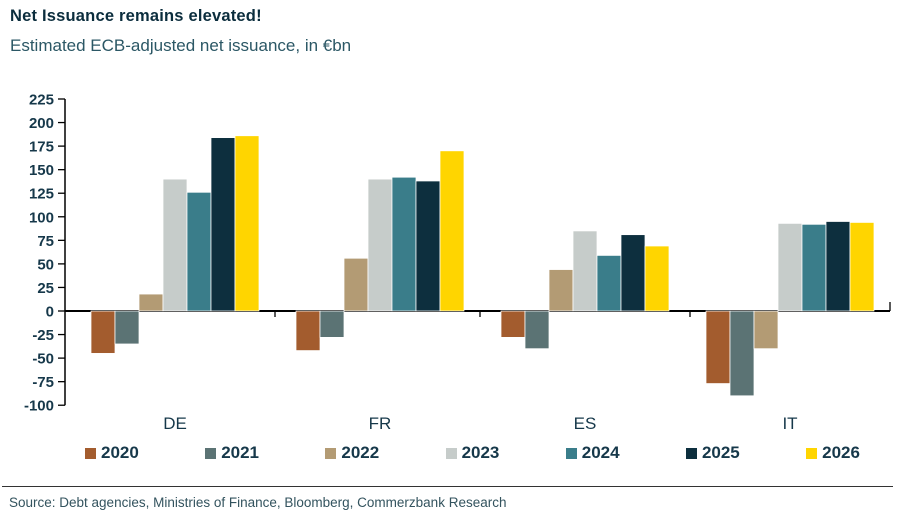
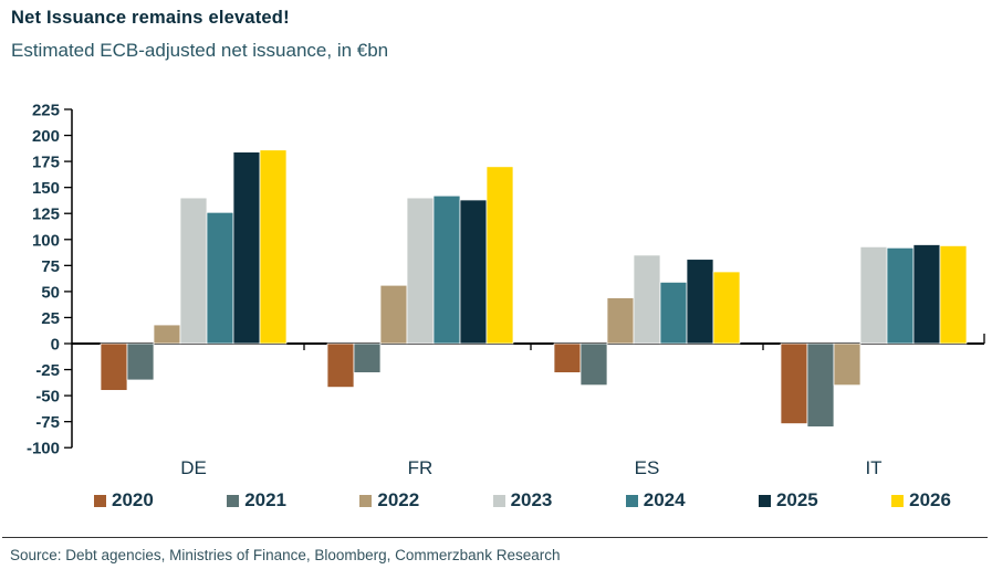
2021/IT: -90 -> -80
